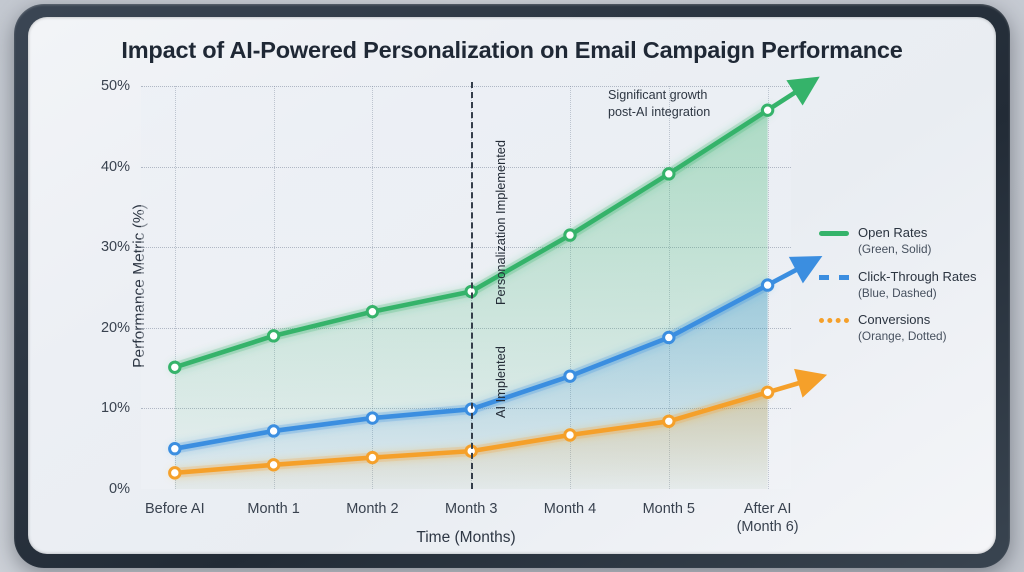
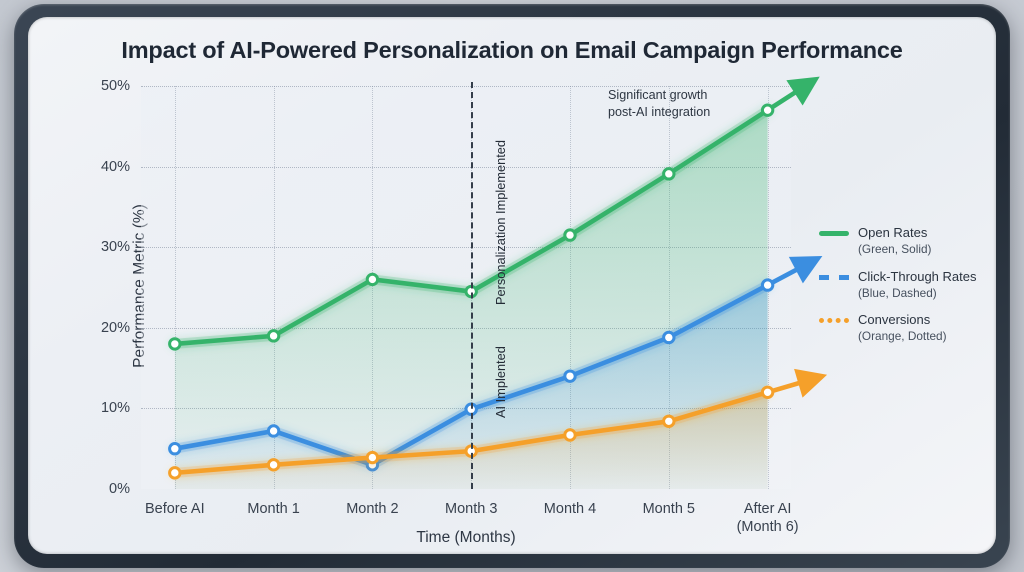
Open Rates/Before AI: 15% -> 18%
Open Rates/Month 2: 22% -> 26%
Click-Through Rates/Month 2: 9% -> 3%
